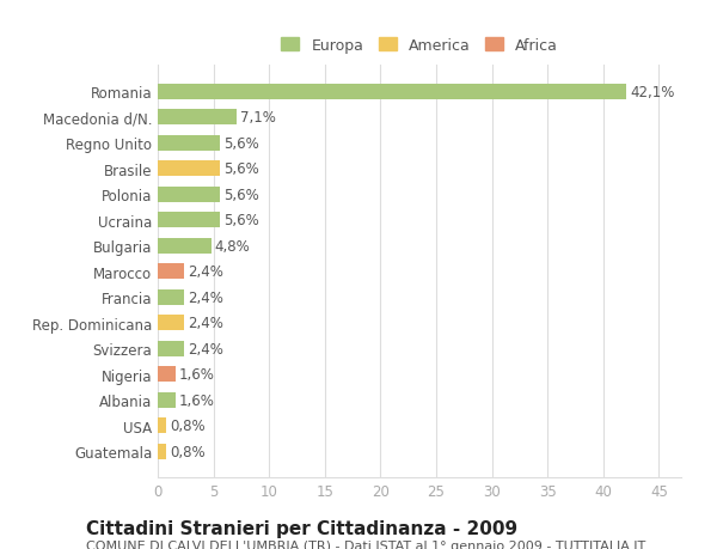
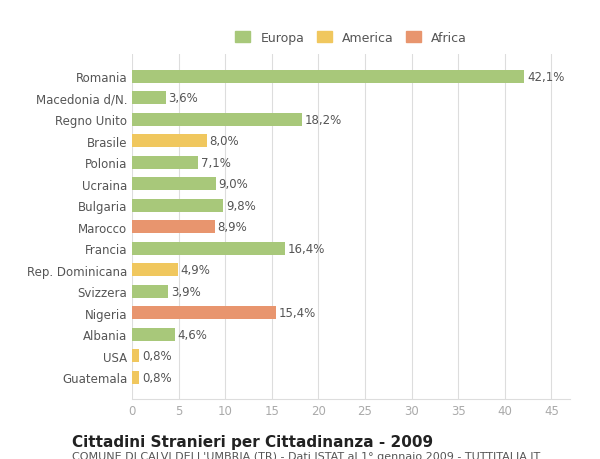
Macedonia d/N.: 7,1% -> 3,6%
Regno Unito: 5,6% -> 18,2%
Brasile: 5,6% -> 8,0%
Polonia: 5,6% -> 7,1%
Ucraina: 5,6% -> 9,0%
Bulgaria: 4,8% -> 9,8%
Marocco: 2,4% -> 8,9%
Francia: 2,4% -> 16,4%
Rep. Dominicana: 2,4% -> 4,9%
Svizzera: 2,4% -> 3,9%
Nigeria: 1,6% -> 15,4%
Albania: 1,6% -> 4,6%
